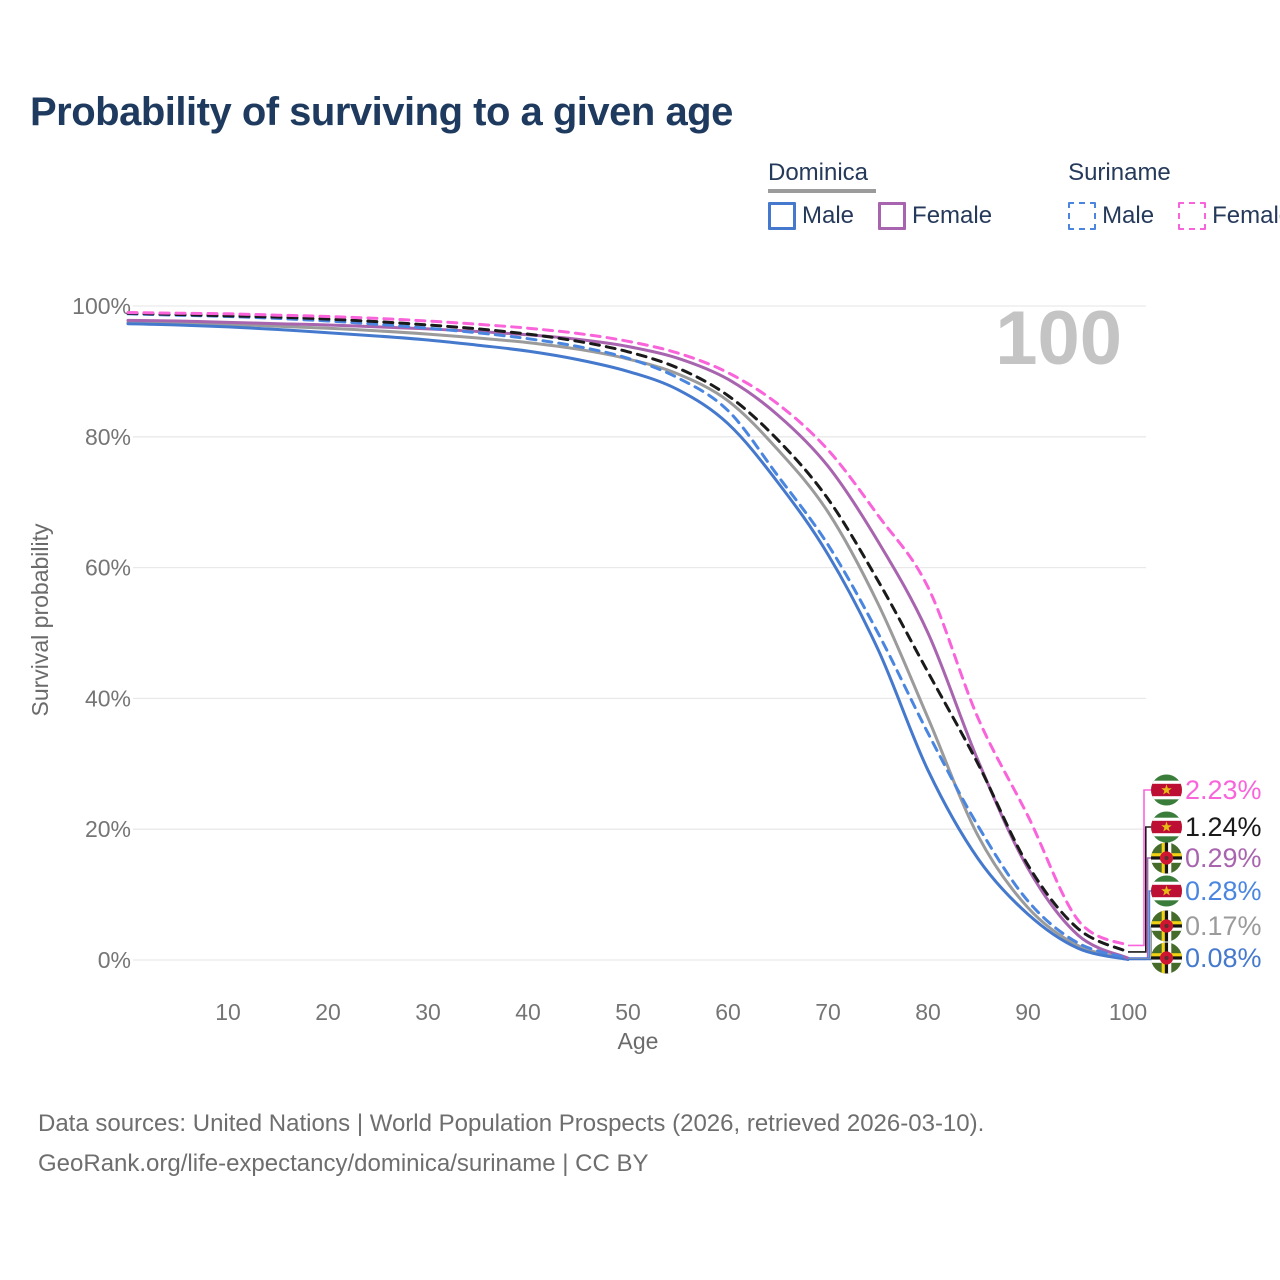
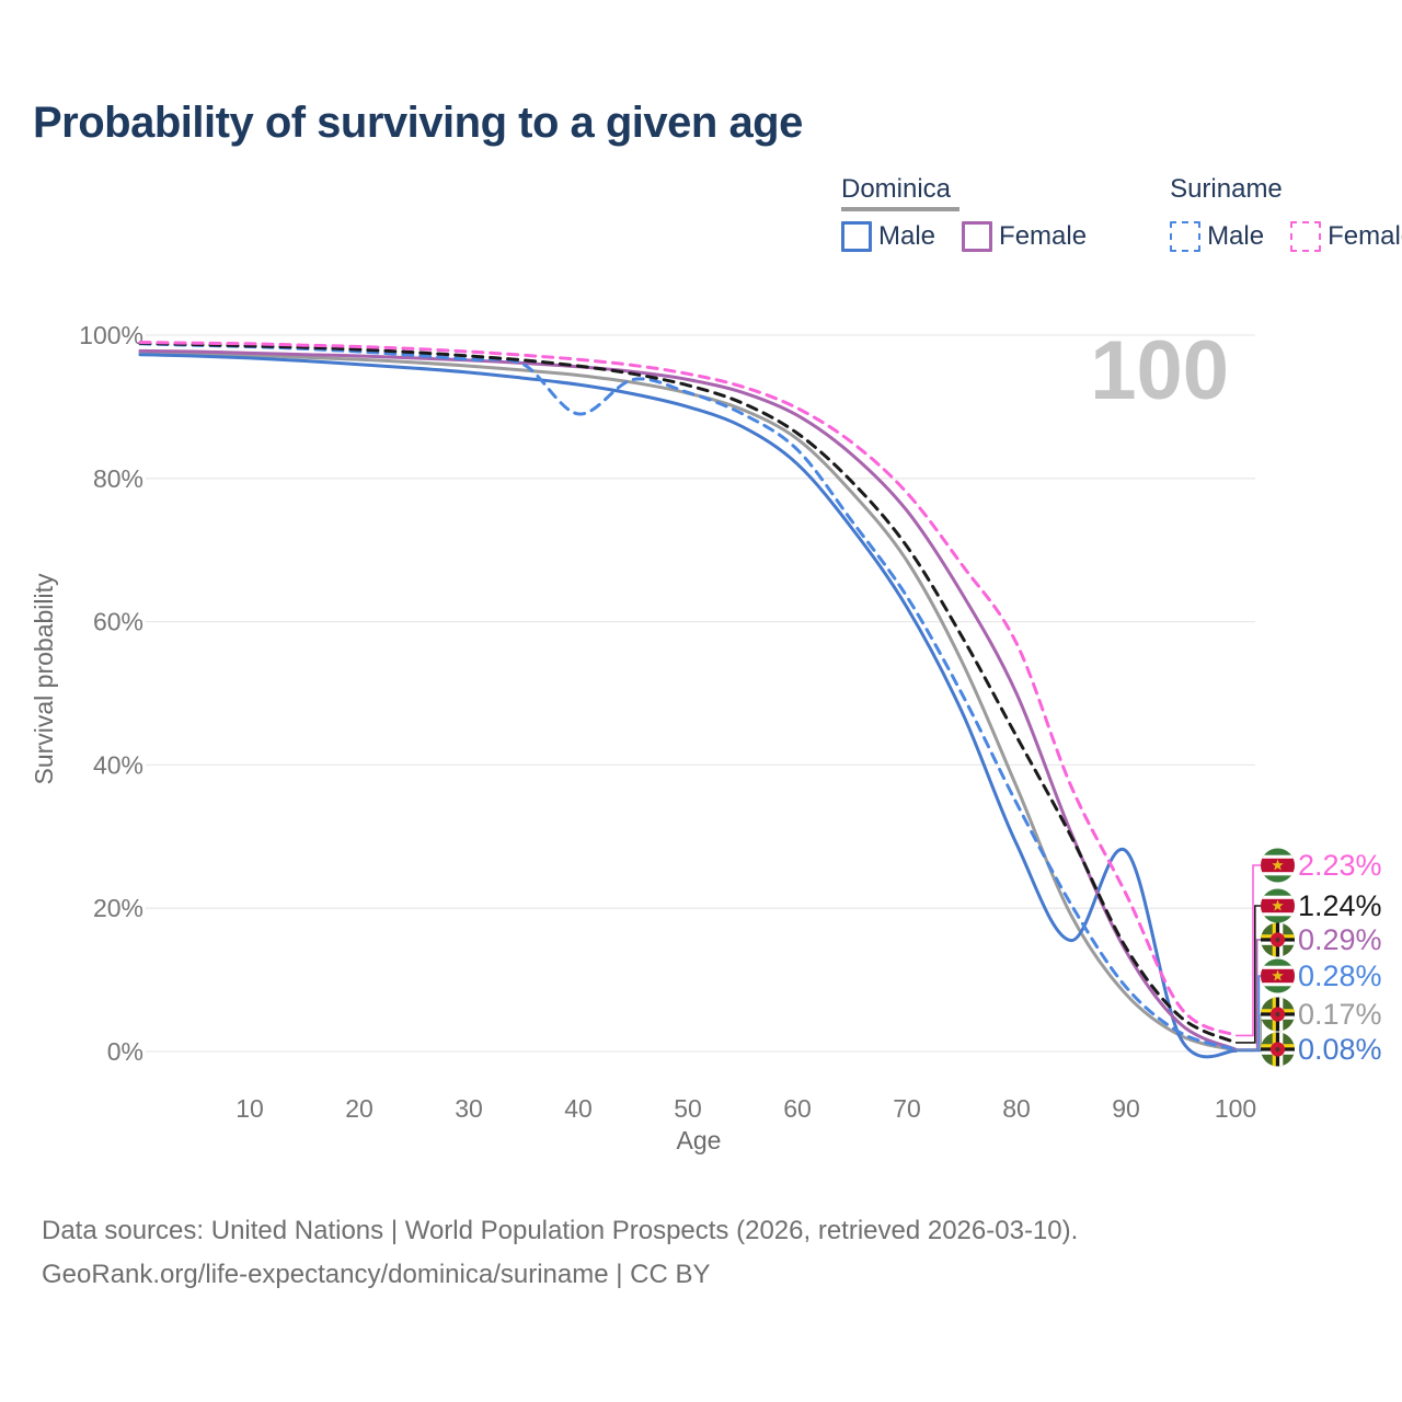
Suriname Male/40: 95% -> 89%
Dominica Male/90: 7% -> 28%
